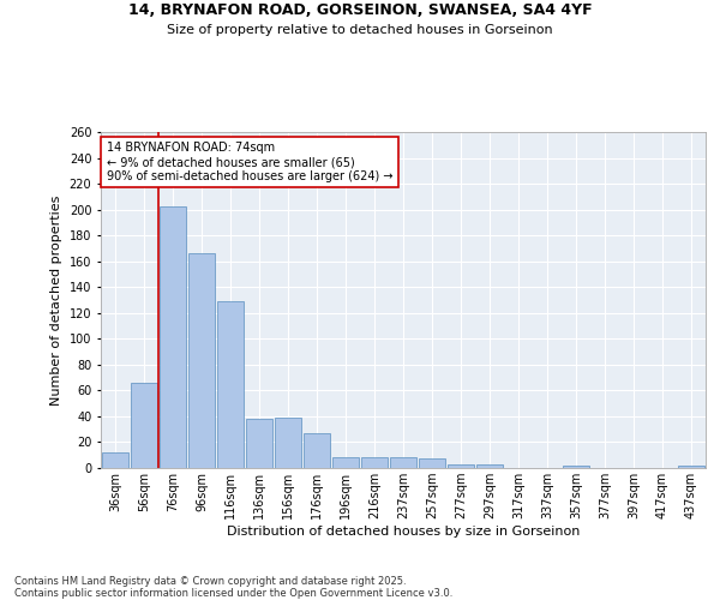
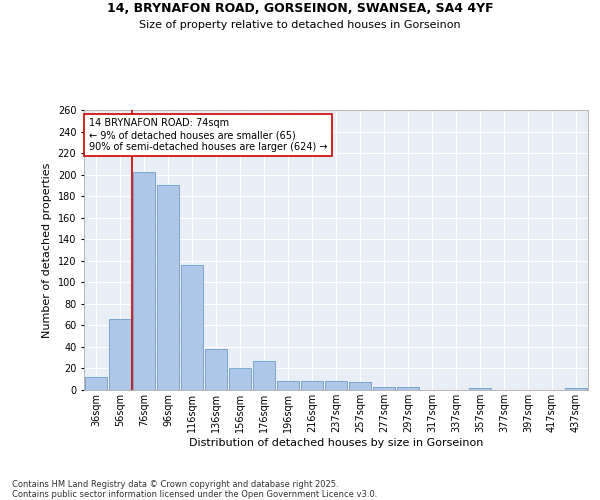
96sqm: 166 -> 190
116sqm: 129 -> 116
156sqm: 39 -> 20
